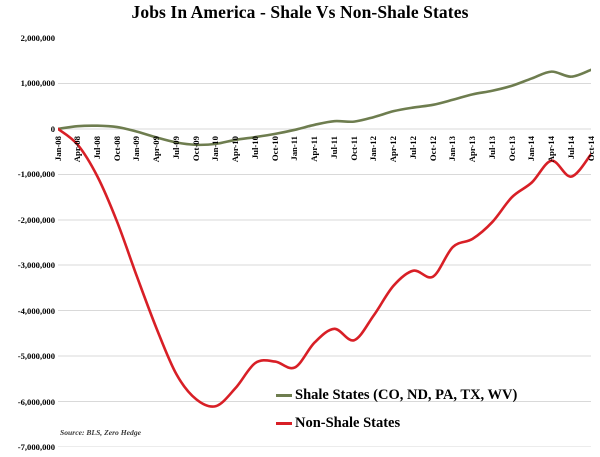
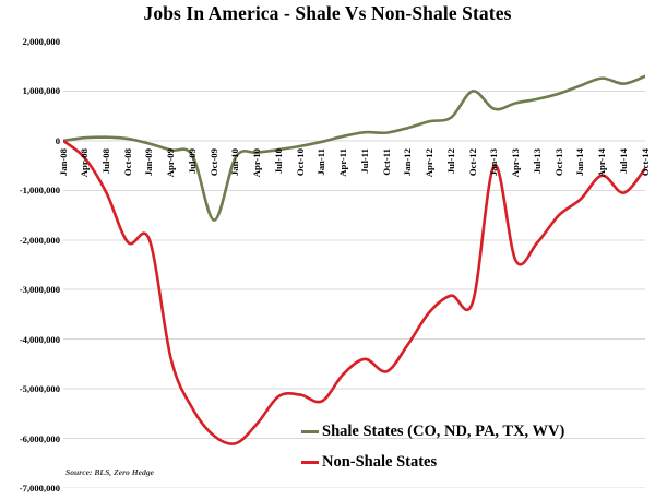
Non-Shale States/Jan-09: -3200000 -> -2000000
Shale States (CO, ND, PA, TX, WV)/Oct-09: -400000 -> -1600000
Shale States (CO, ND, PA, TX, WV)/Oct-12: 500000 -> 1000000
Non-Shale States/Jan-13: -2600000 -> -500000
